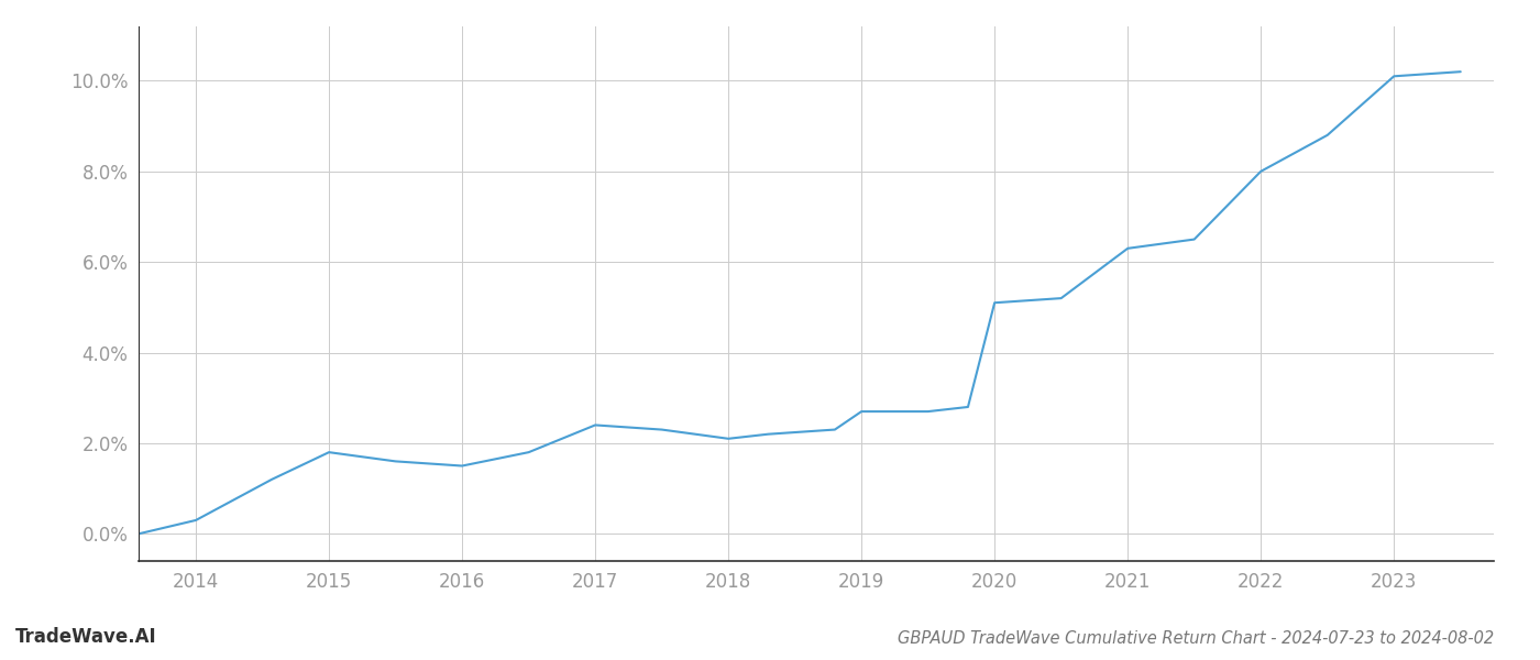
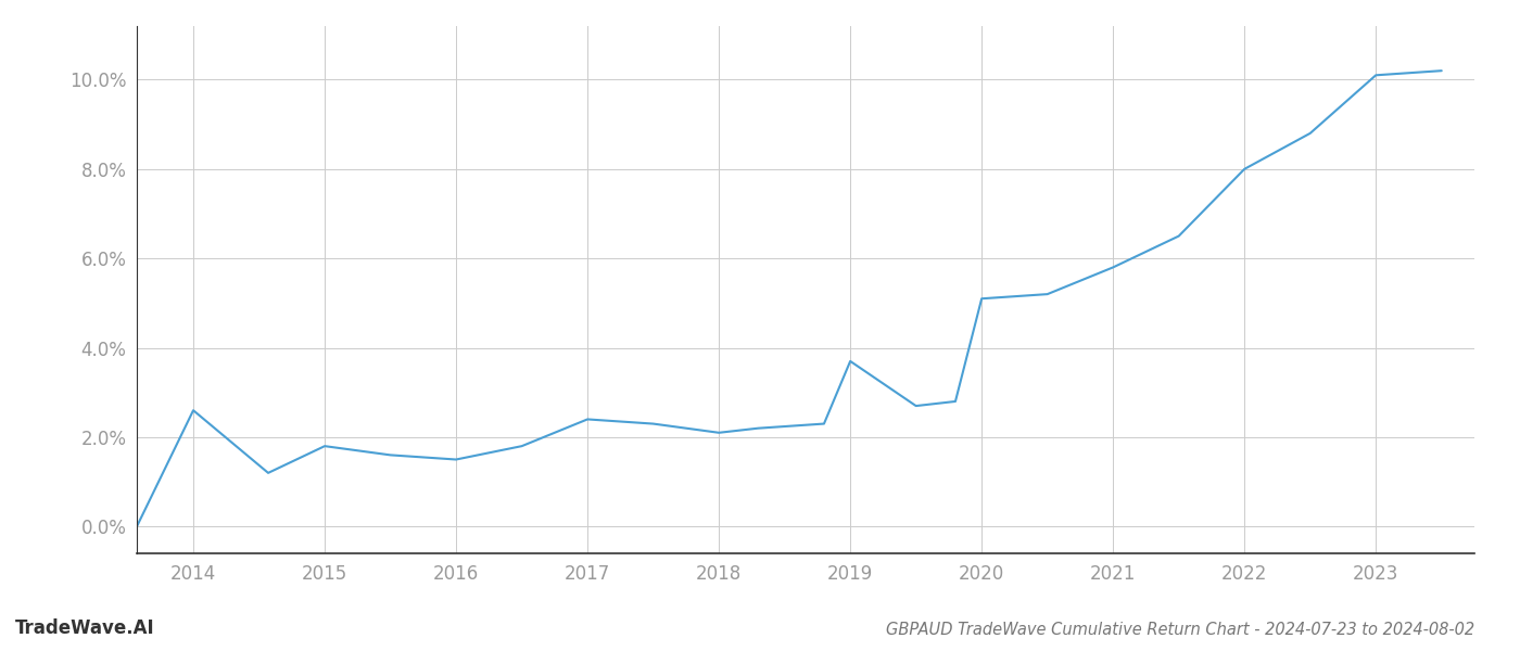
2014: 0.3% -> 2.6%
2019: 2.7% -> 3.7%
2021: 6.3% -> 5.8%
